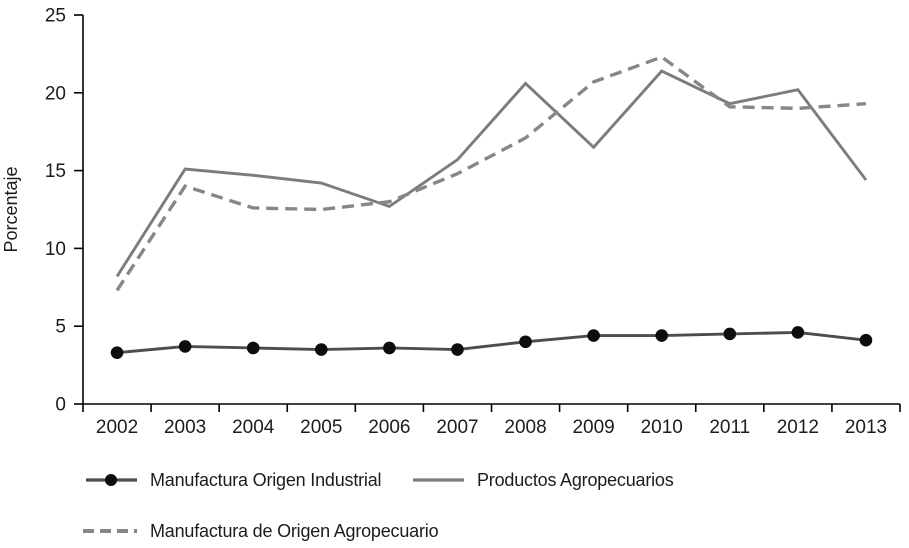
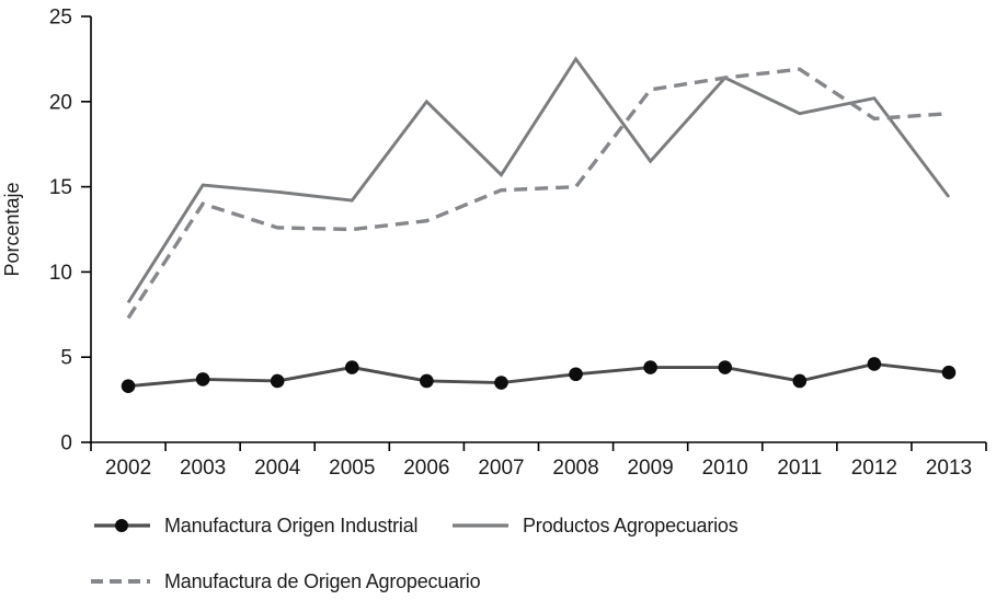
Manufactura Origen Industrial/2005: 3.5 -> 4.4
Productos Agropecuarios/2006: 12.7 -> 20.0
Productos Agropecuarios/2008: 20.6 -> 22.5
Manufactura de Origen Agropecuario/2008: 17.1 -> 15.0
Manufactura de Origen Agropecuario/2010: 22.3 -> 21.4
Manufactura Origen Industrial/2011: 4.5 -> 3.6
Manufactura de Origen Agropecuario/2011: 19.1 -> 21.9
